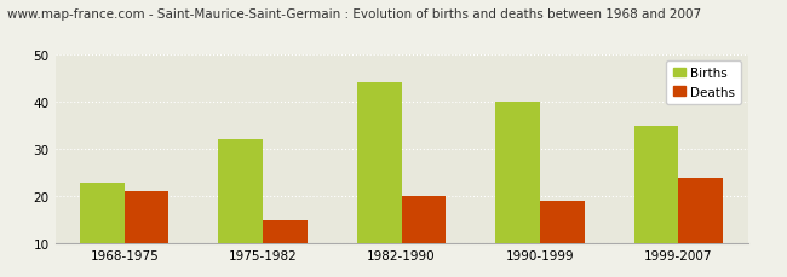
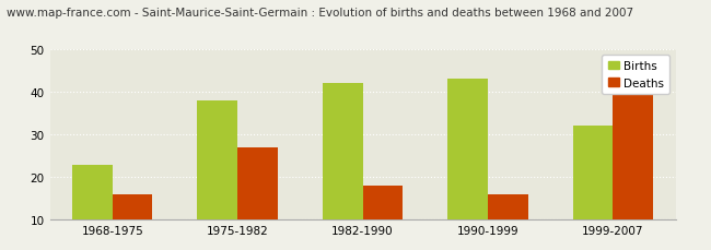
Deaths/1968-1975: 21 -> 16
Births/1975-1982: 32 -> 38
Deaths/1975-1982: 15 -> 27
Births/1982-1990: 44 -> 42
Deaths/1982-1990: 20 -> 18
Births/1990-1999: 40 -> 43
Deaths/1990-1999: 19 -> 16
Births/1999-2007: 35 -> 32
Deaths/1999-2007: 24 -> 40
